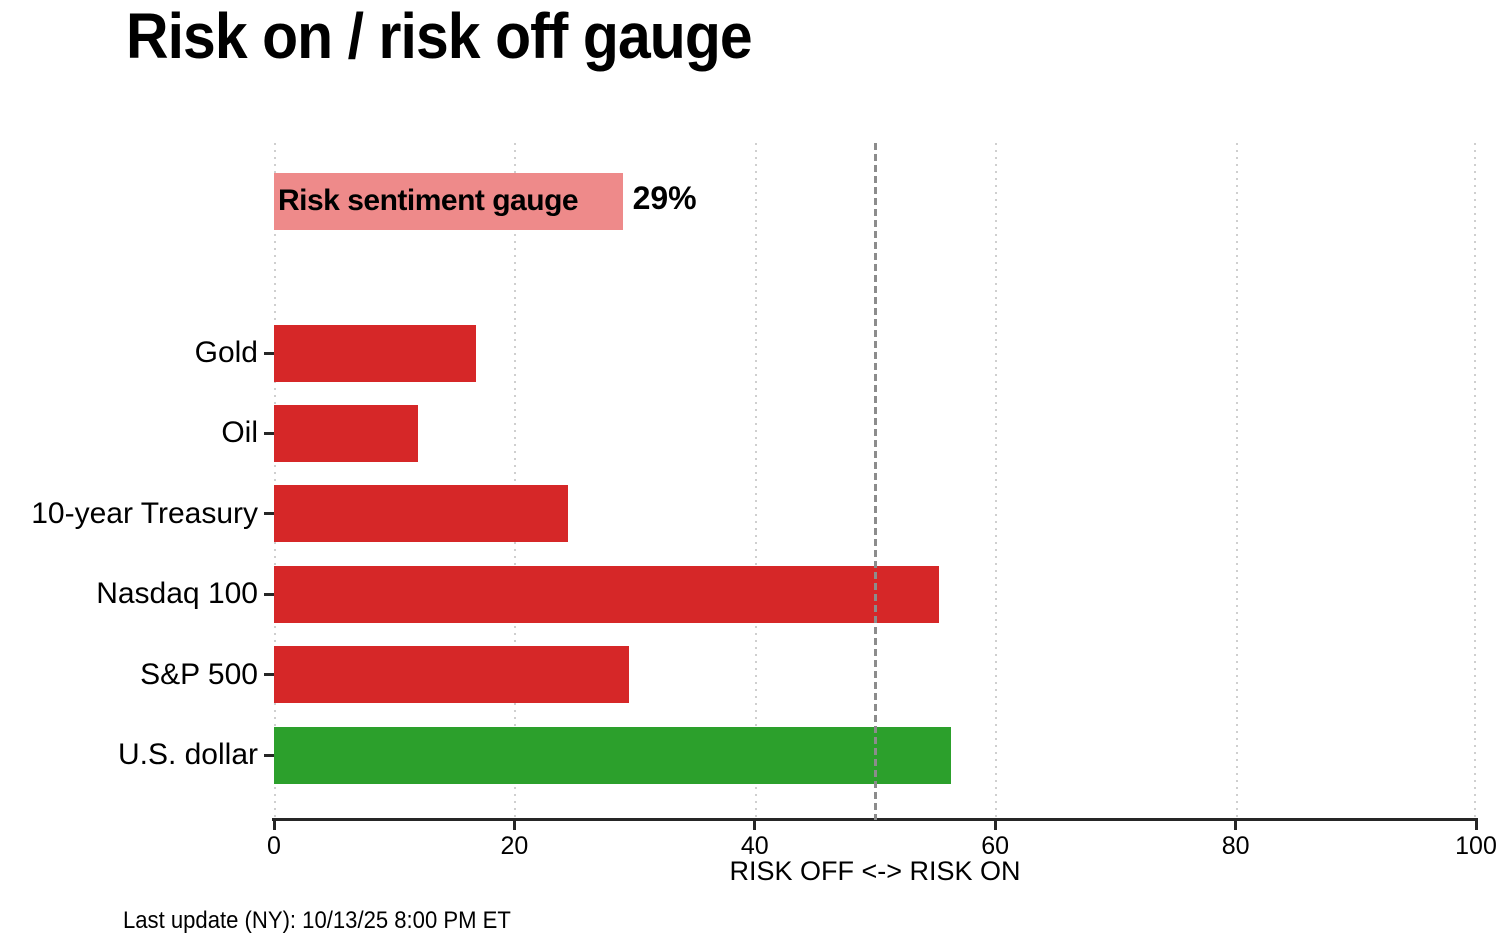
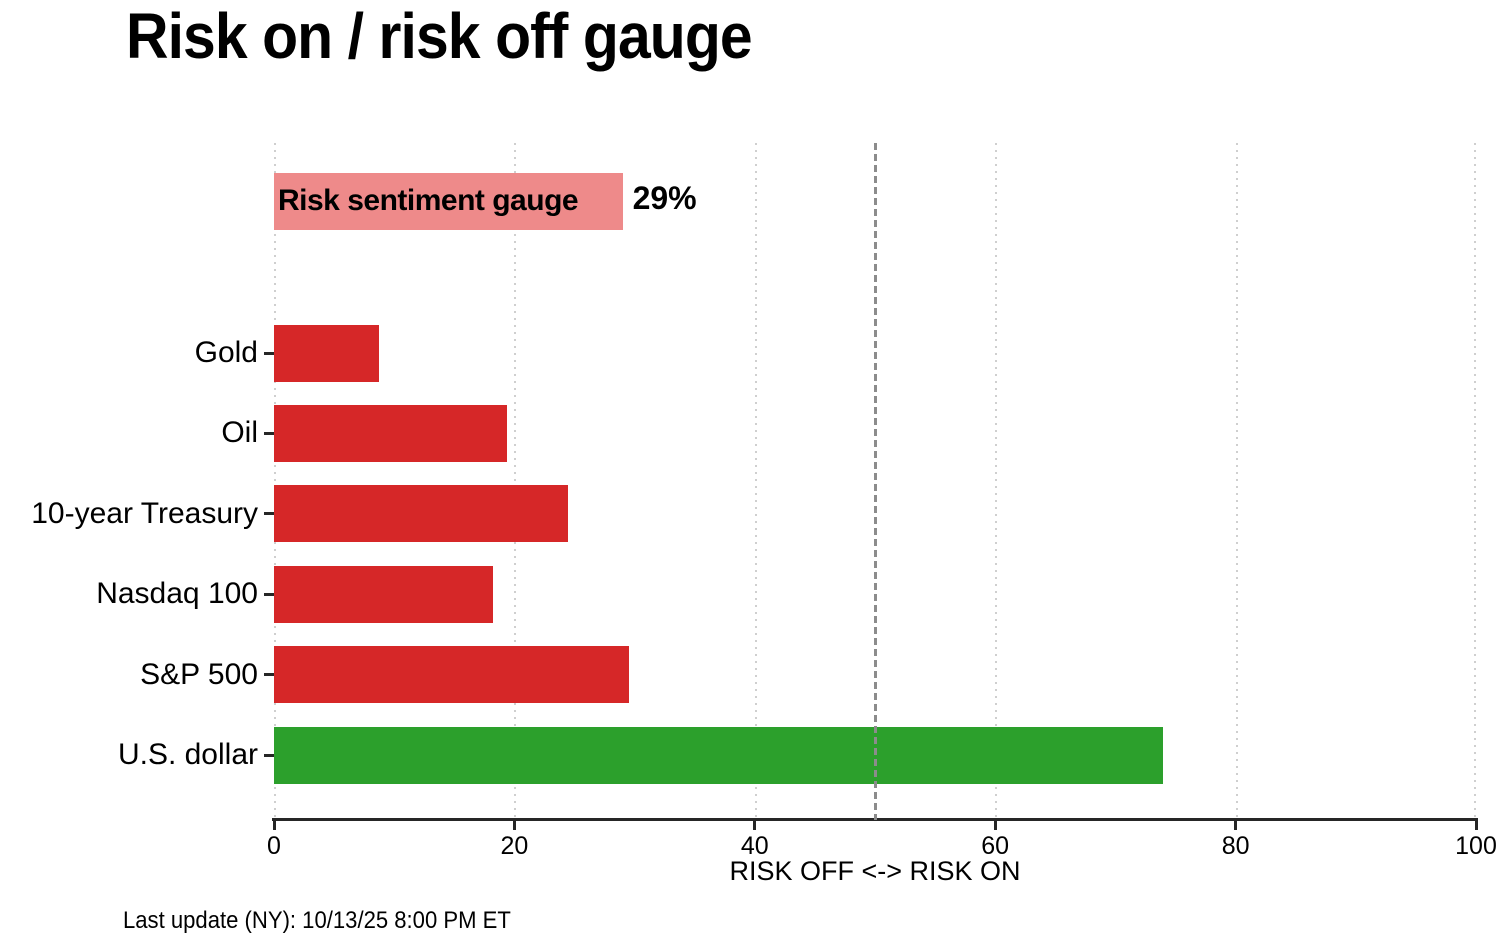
Gold: 16.8 -> 8.7
Oil: 12.0 -> 19.4
Nasdaq 100: 55.3 -> 18.2
U.S. dollar: 56.3 -> 74.0
